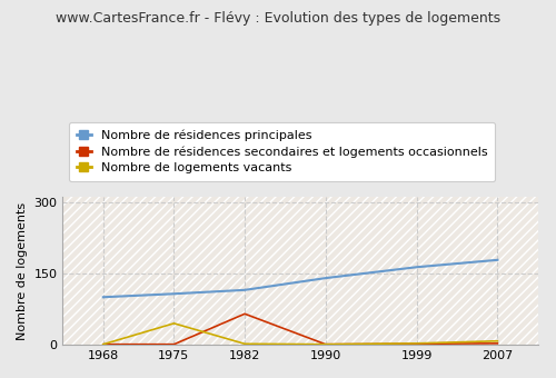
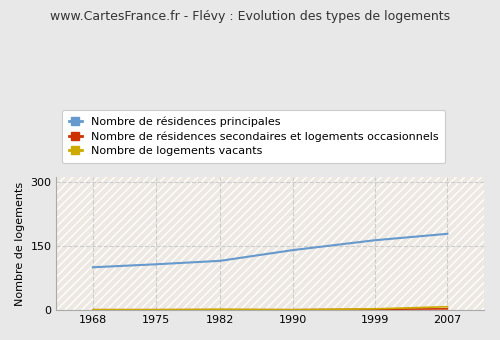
Nombre de logements vacants/1975: 45 -> 1
Nombre de résidences secondaires et logements occasionnels/1982: 65 -> 1
